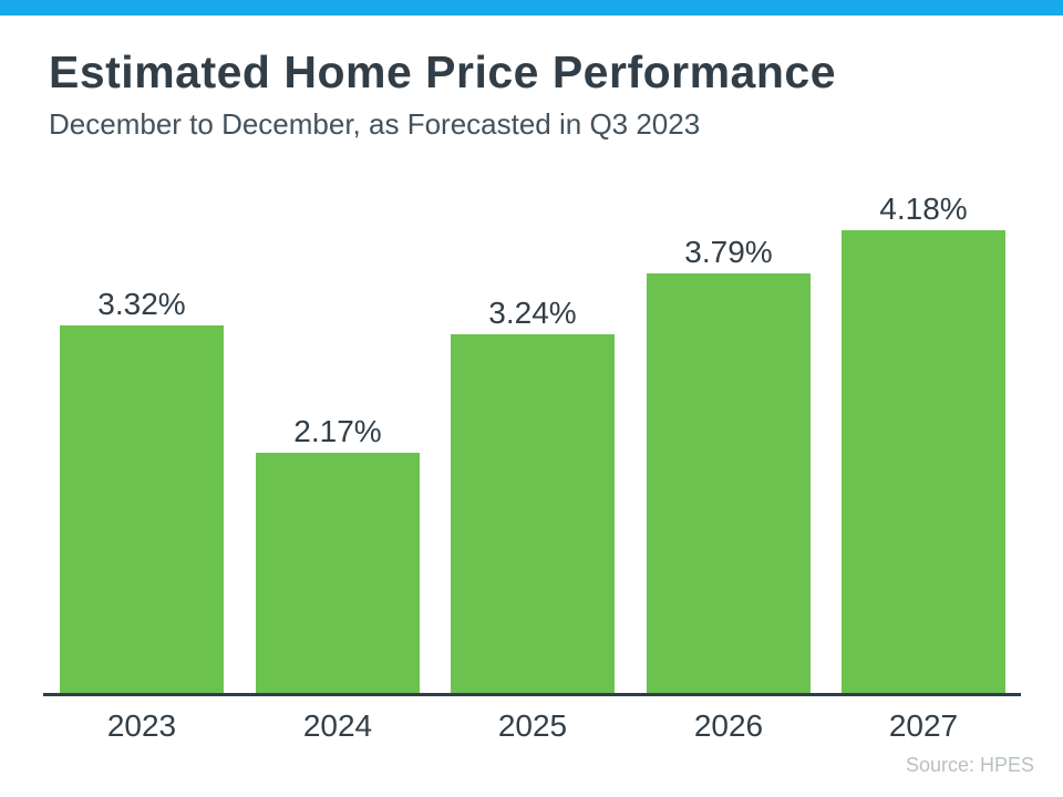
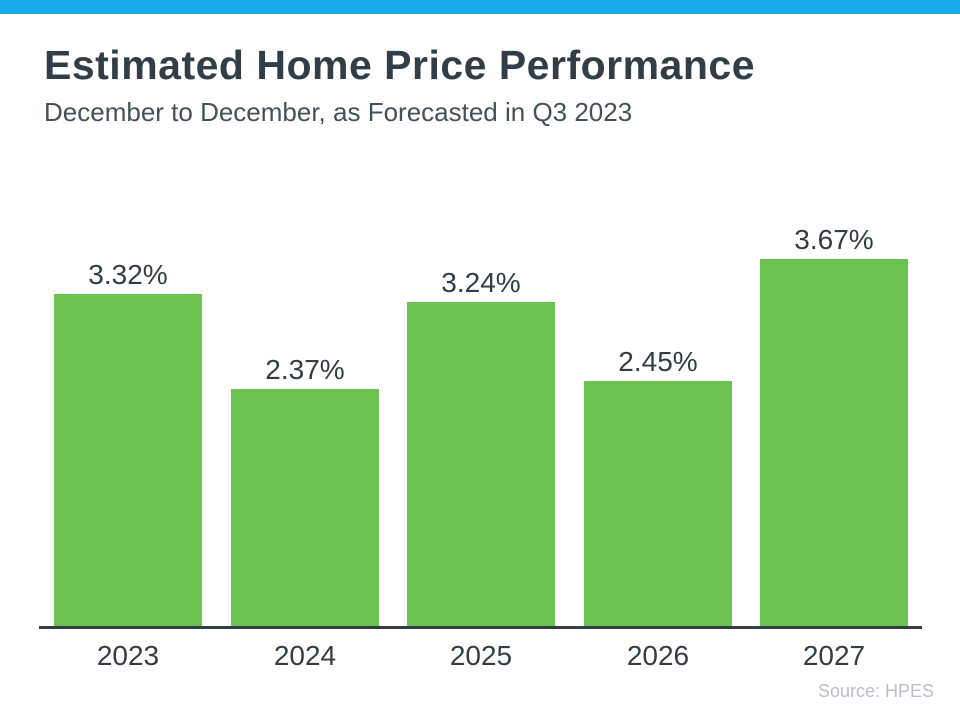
2024: 2.17% -> 2.37%
2026: 3.79% -> 2.45%
2027: 4.18% -> 3.67%
